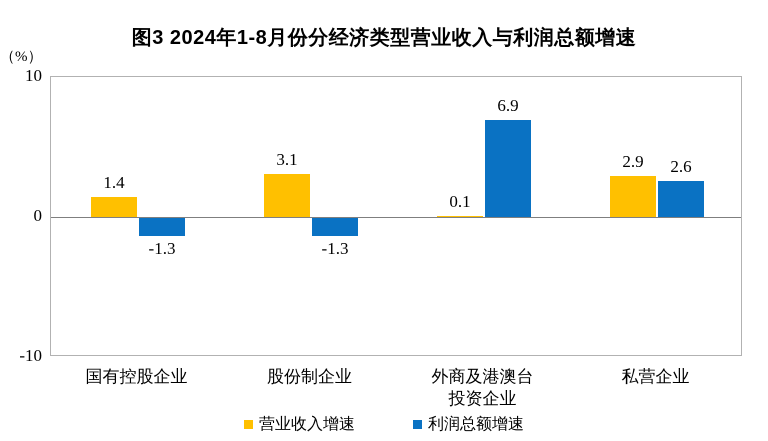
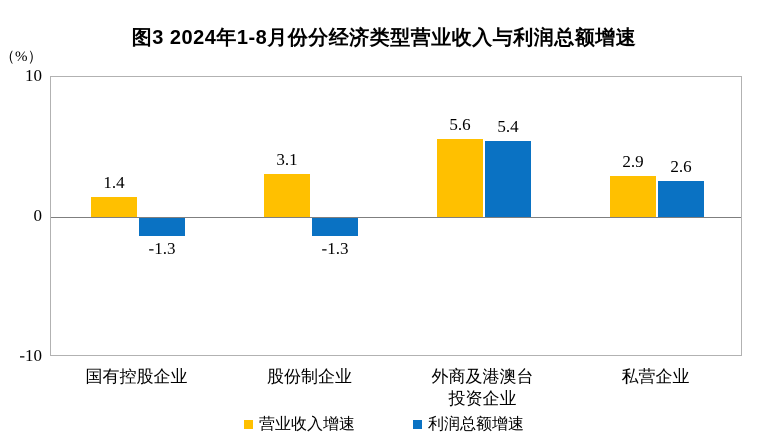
营业收入增速/外商及港澳台 投资企业: 0.1 -> 5.6
利润总额增速/外商及港澳台 投资企业: 6.9 -> 5.4
